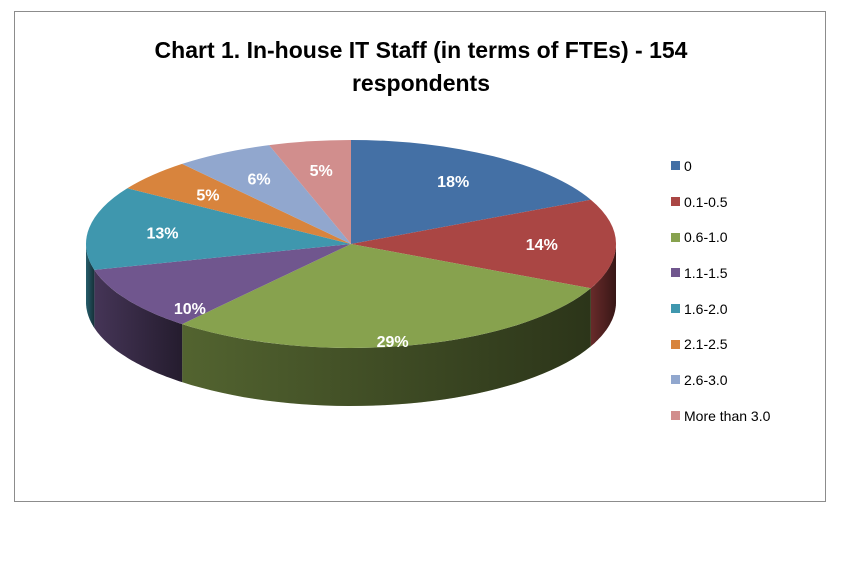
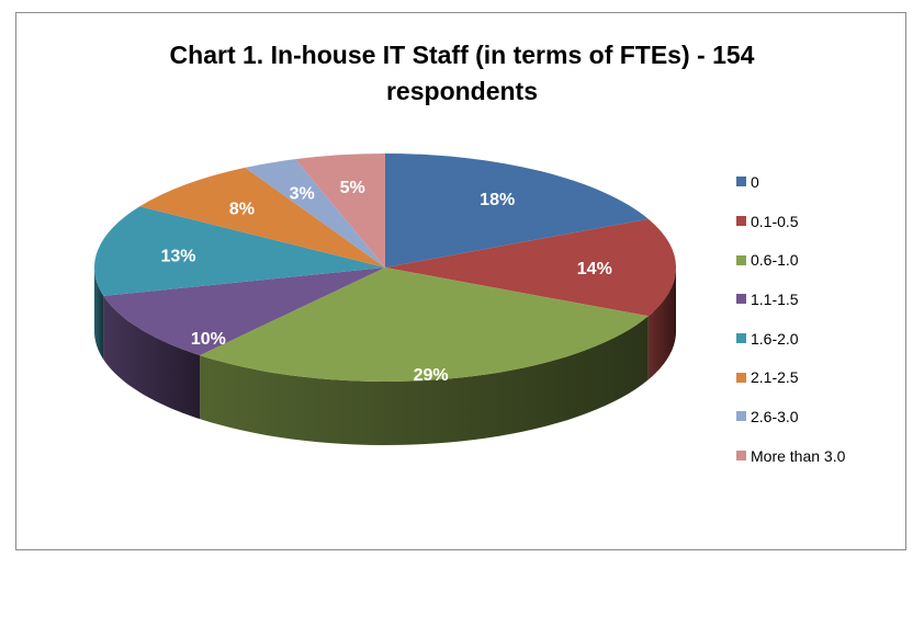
2.1-2.5: 5% -> 8%
2.6-3.0: 6% -> 3%
